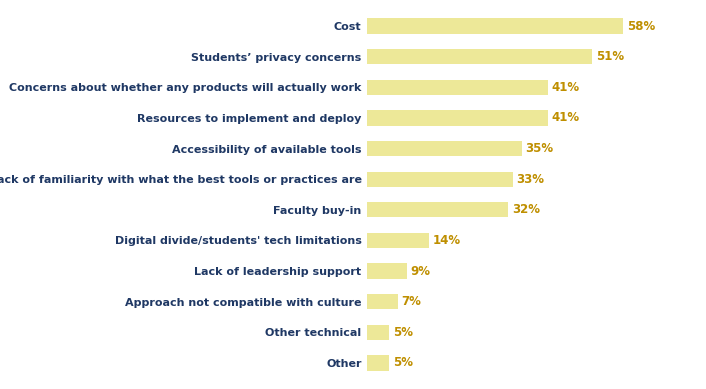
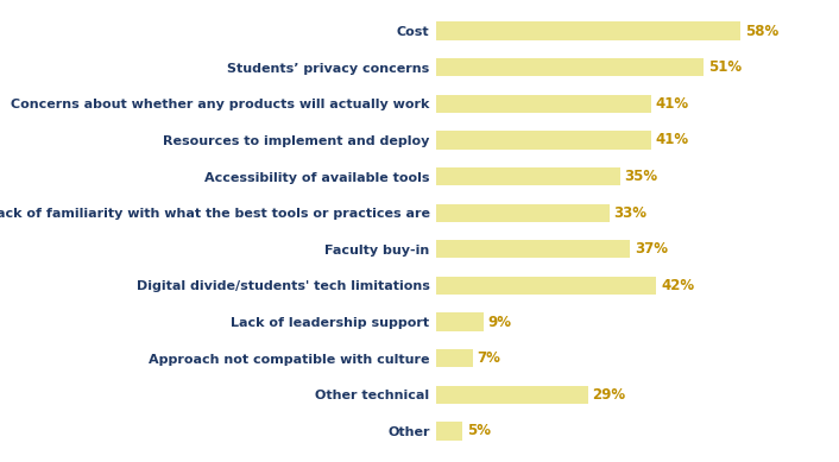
Faculty buy-in: 32% -> 37%
Digital divide/students' tech limitations: 14% -> 42%
Other technical: 5% -> 29%
